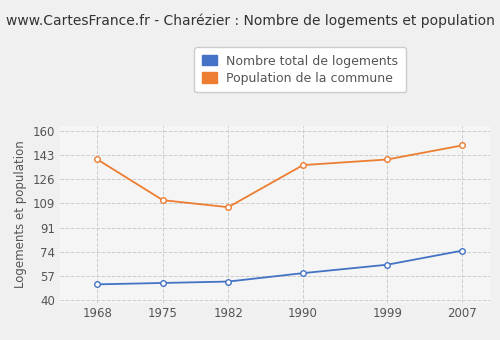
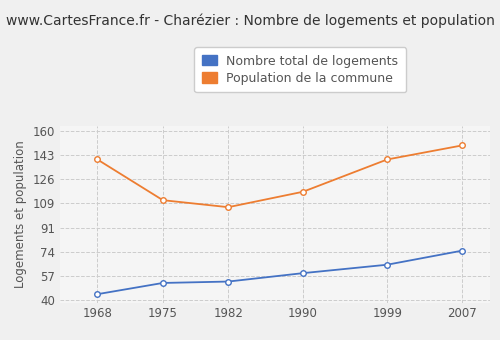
Nombre total de logements/1968: 51 -> 44
Population de la commune/1990: 136 -> 117
